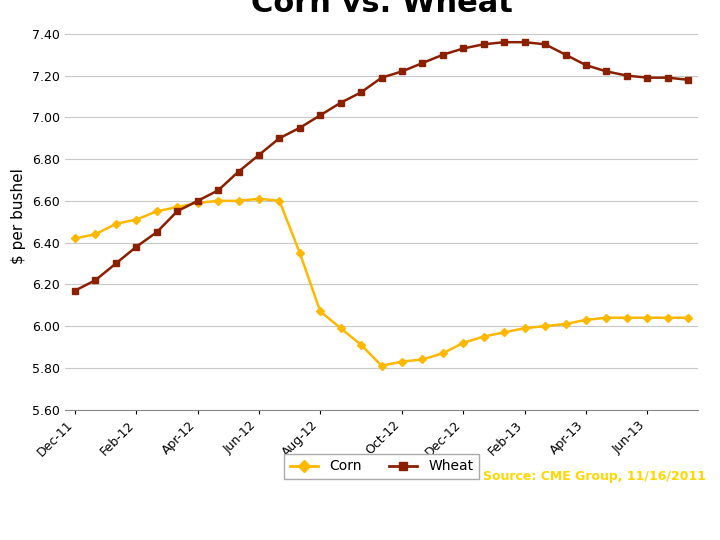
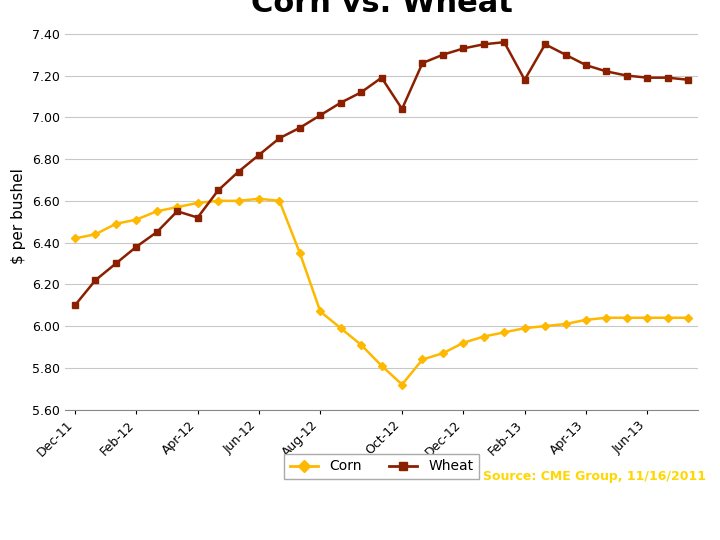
Wheat/Dec-11: 6.17 -> 6.10
Wheat/Apr-12: 6.60 -> 6.52
Corn/Oct-12: 5.83 -> 5.72
Wheat/Oct-12: 7.22 -> 7.04
Wheat/Feb-13: 7.36 -> 7.18
